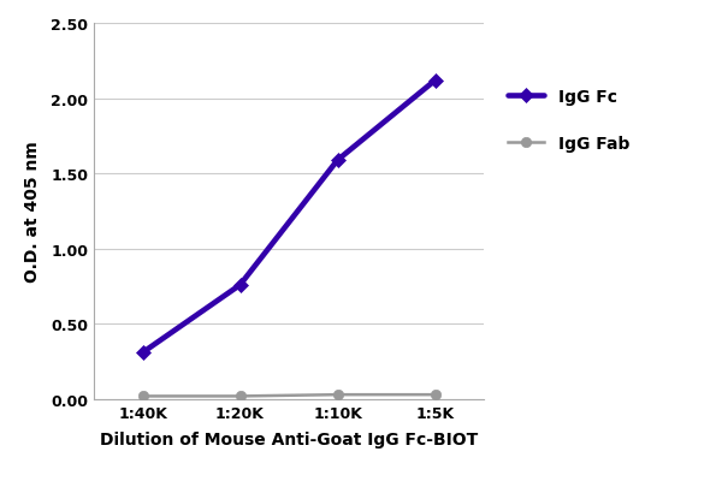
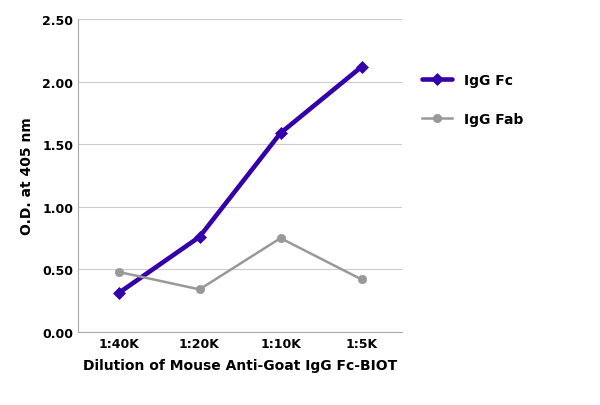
IgG Fab/1:40K: 0.02 -> 0.48
IgG Fab/1:20K: 0.02 -> 0.34
IgG Fab/1:10K: 0.03 -> 0.75
IgG Fab/1:5K: 0.03 -> 0.42
